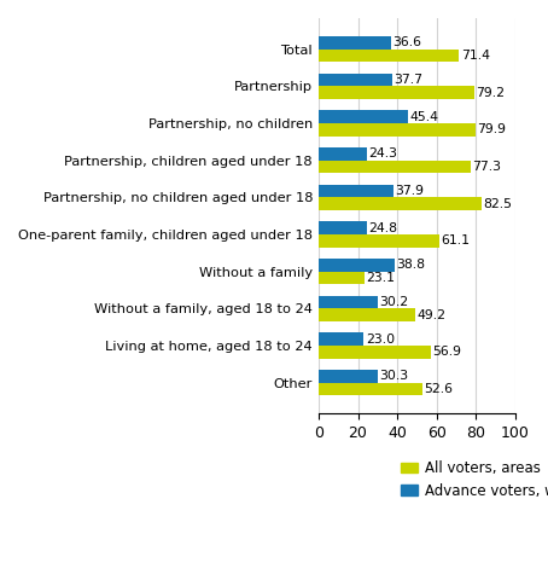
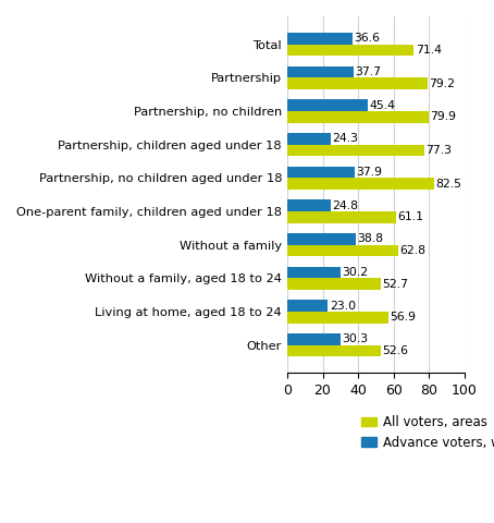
All voters, areas/Without a family: 23.1 -> 62.8
All voters, areas/Without a family, aged 18 to 24: 49.2 -> 52.7
